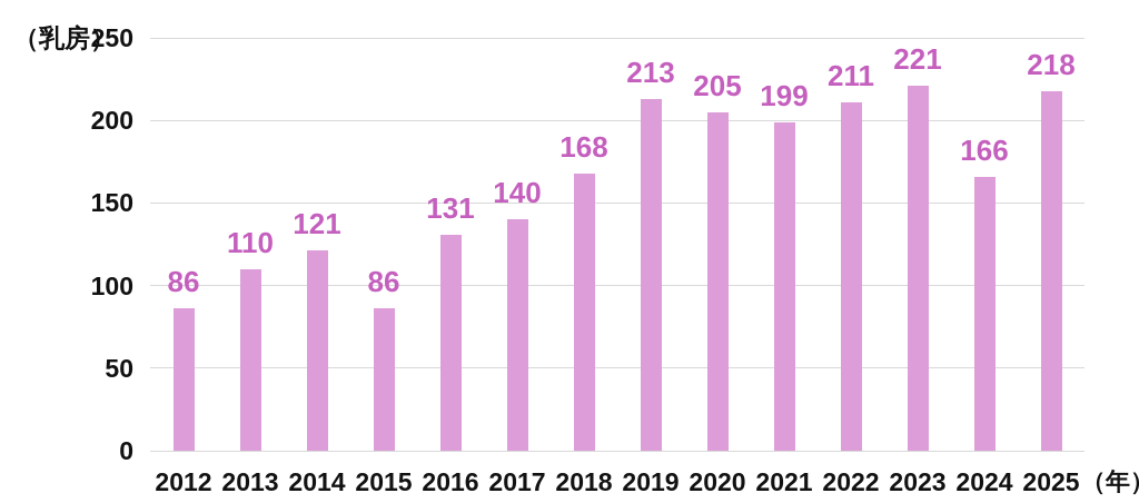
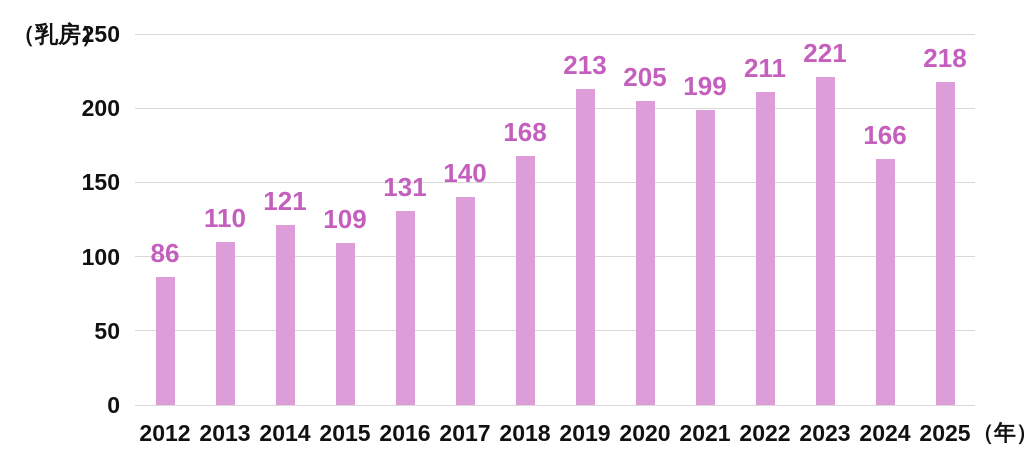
2015: 86 -> 109
